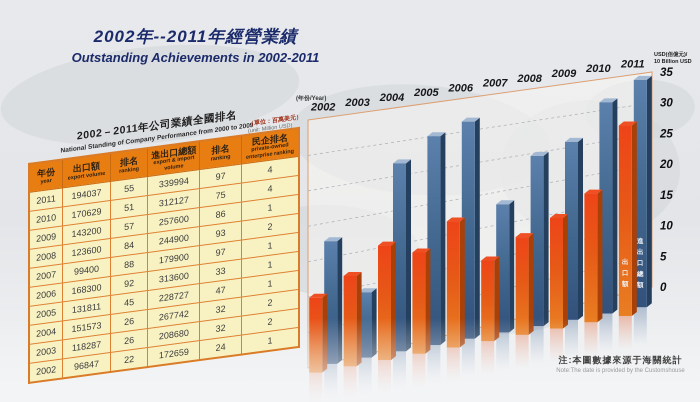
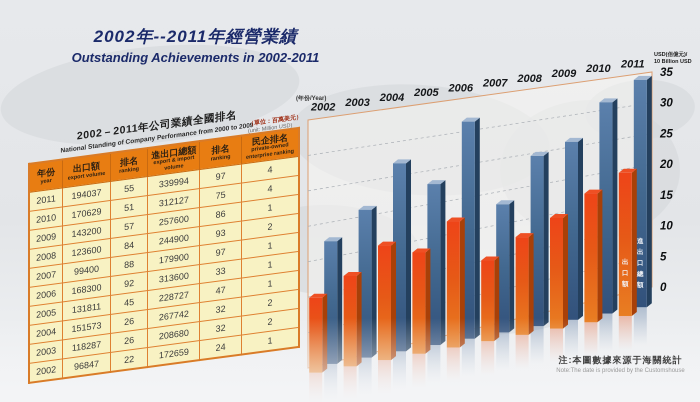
進出口總額/2003: 9 -> 21
進出口總額/2005: 30 -> 23
出口額/2011: 27 -> 19
